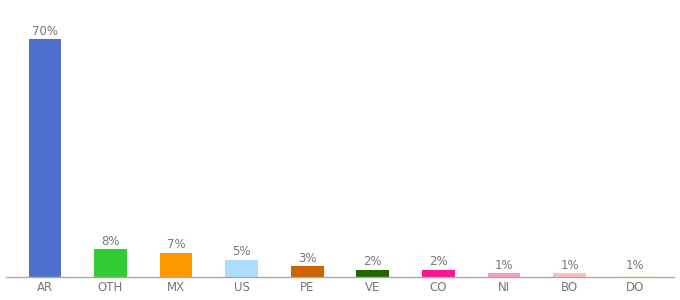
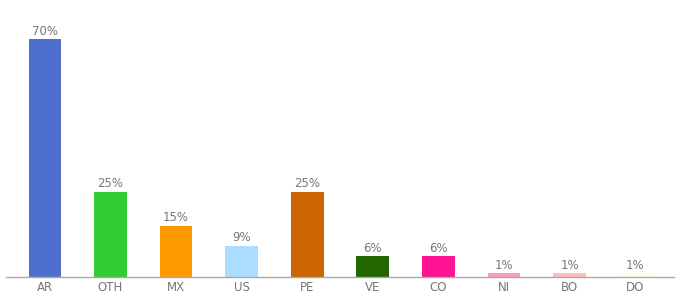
OTH: 8% -> 25%
MX: 7% -> 15%
US: 5% -> 9%
PE: 3% -> 25%
VE: 2% -> 6%
CO: 2% -> 6%
